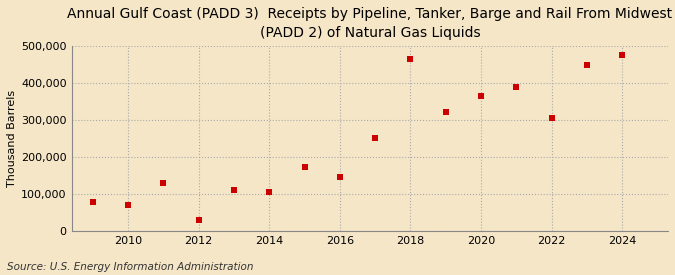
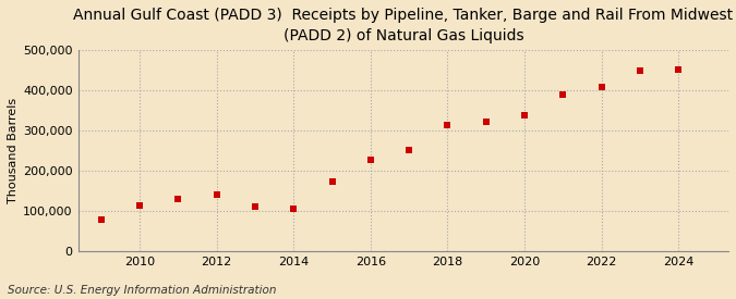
2010: 70,000 -> 115,000
2012: 30,000 -> 140,000
2016: 145,000 -> 228,000
2018: 465,000 -> 312,000
2020: 365,000 -> 338,000
2022: 305,000 -> 408,000
2024: 475,000 -> 450,000
